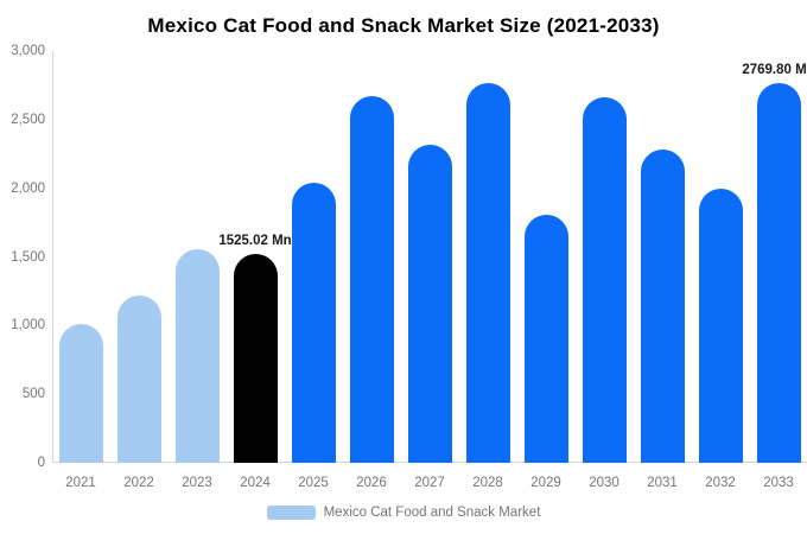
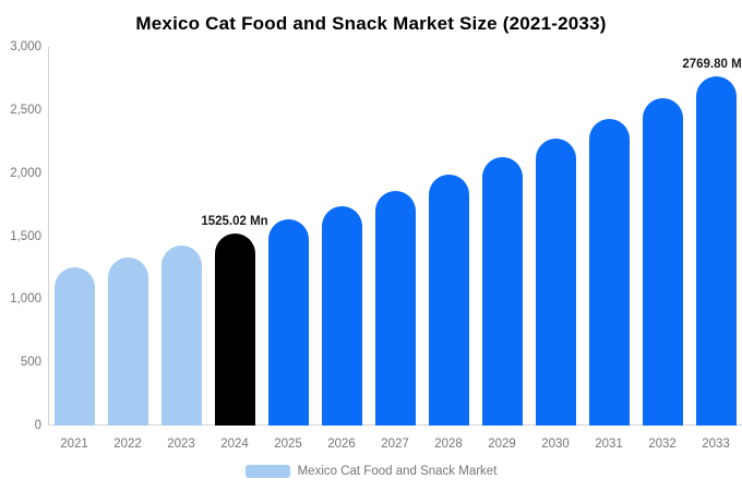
2021: 1010 -> 1250
2022: 1220 -> 1340
2023: 1560 -> 1430
2025: 2040 -> 1630
2026: 2670 -> 1740
2027: 2320 -> 1860
2028: 2770 -> 1990
2029: 1810 -> 2120
2030: 2660 -> 2270
2031: 2280 -> 2430
2032: 2000 -> 2590
